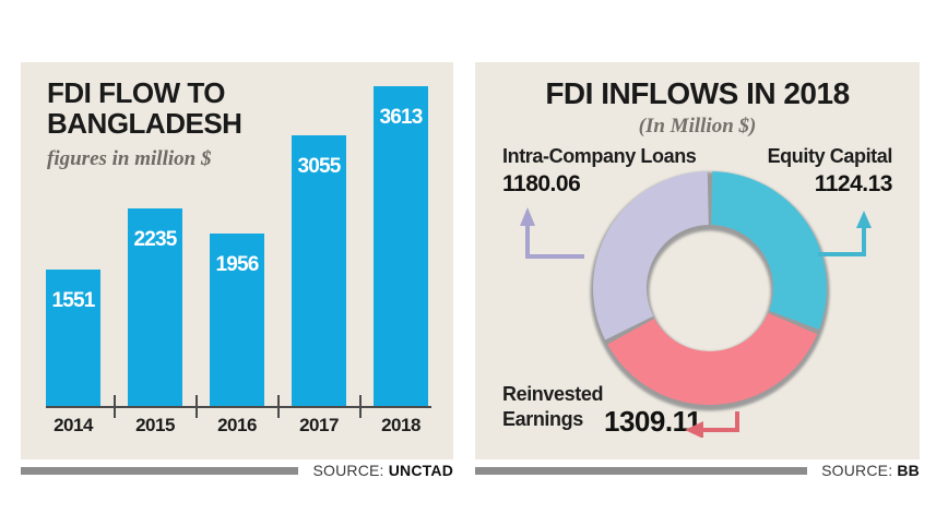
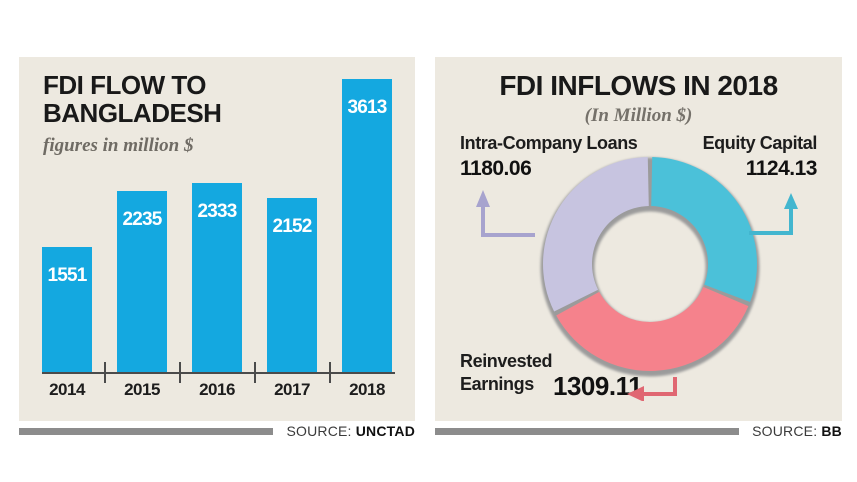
FDI FLOW TO BANGLADESH/2016: 1956 -> 2333
FDI FLOW TO BANGLADESH/2017: 3055 -> 2152
